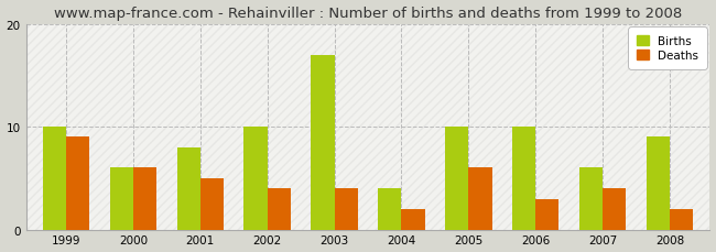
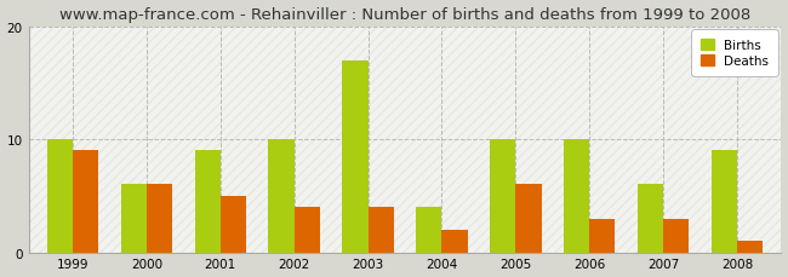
Births/2001: 8 -> 9
Deaths/2007: 4 -> 3
Deaths/2008: 2 -> 1
